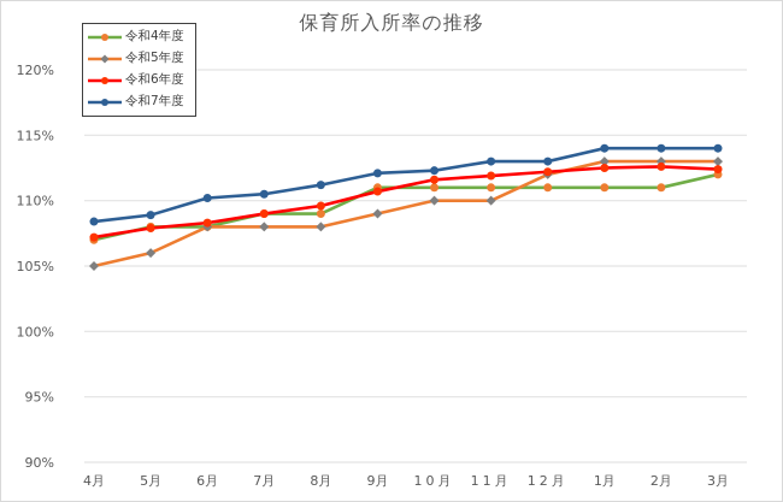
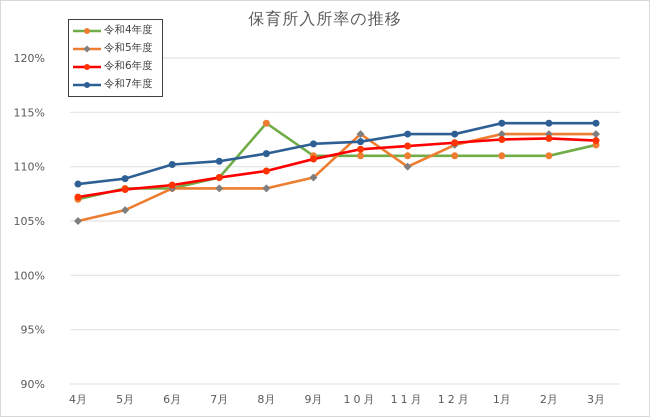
令和4年度/8月: 109% -> 114%
令和5年度/10月: 110% -> 113%
